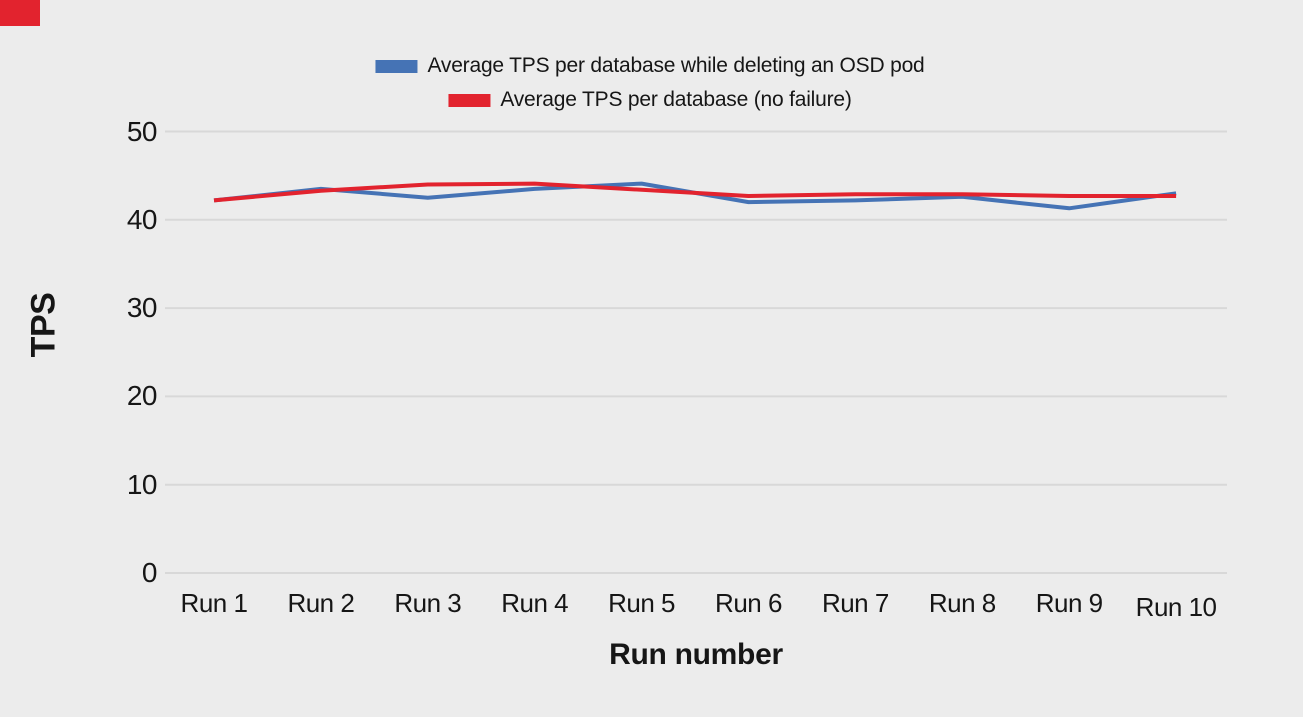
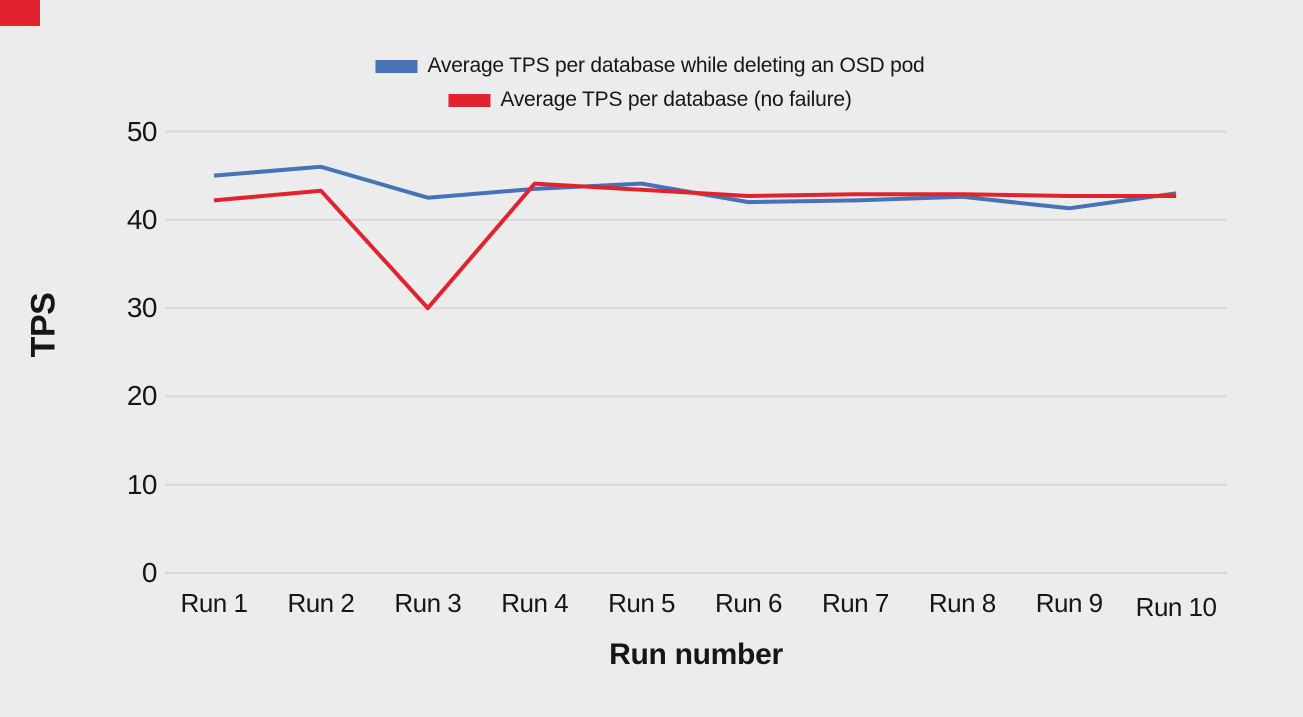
Average TPS per database while deleting an OSD pod/Run 1: 42 -> 45
Average TPS per database while deleting an OSD pod/Run 2: 44 -> 46
Average TPS per database (no failure)/Run 3: 44 -> 30
